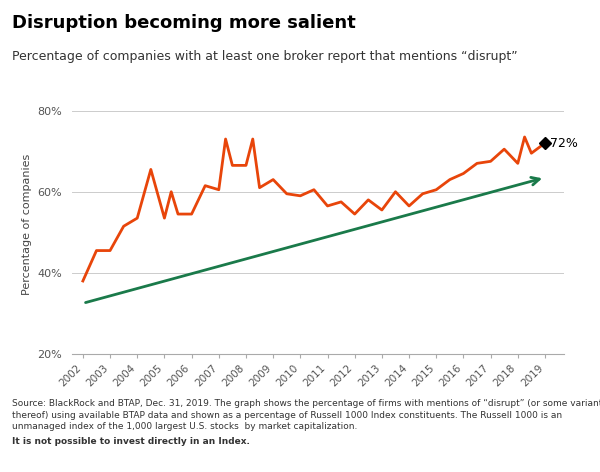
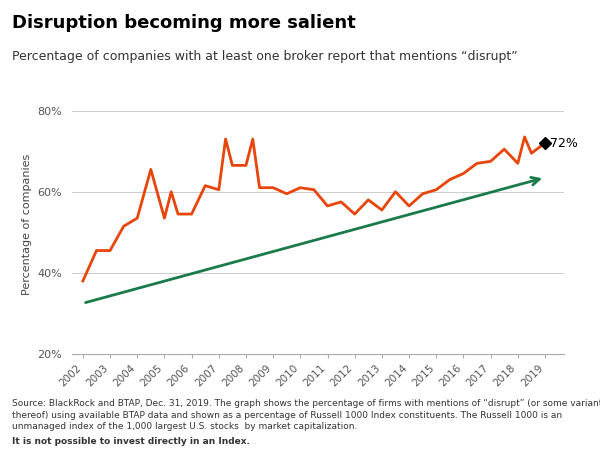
2009: 63.0% -> 61.0%
2010: 59.0% -> 61.0%
